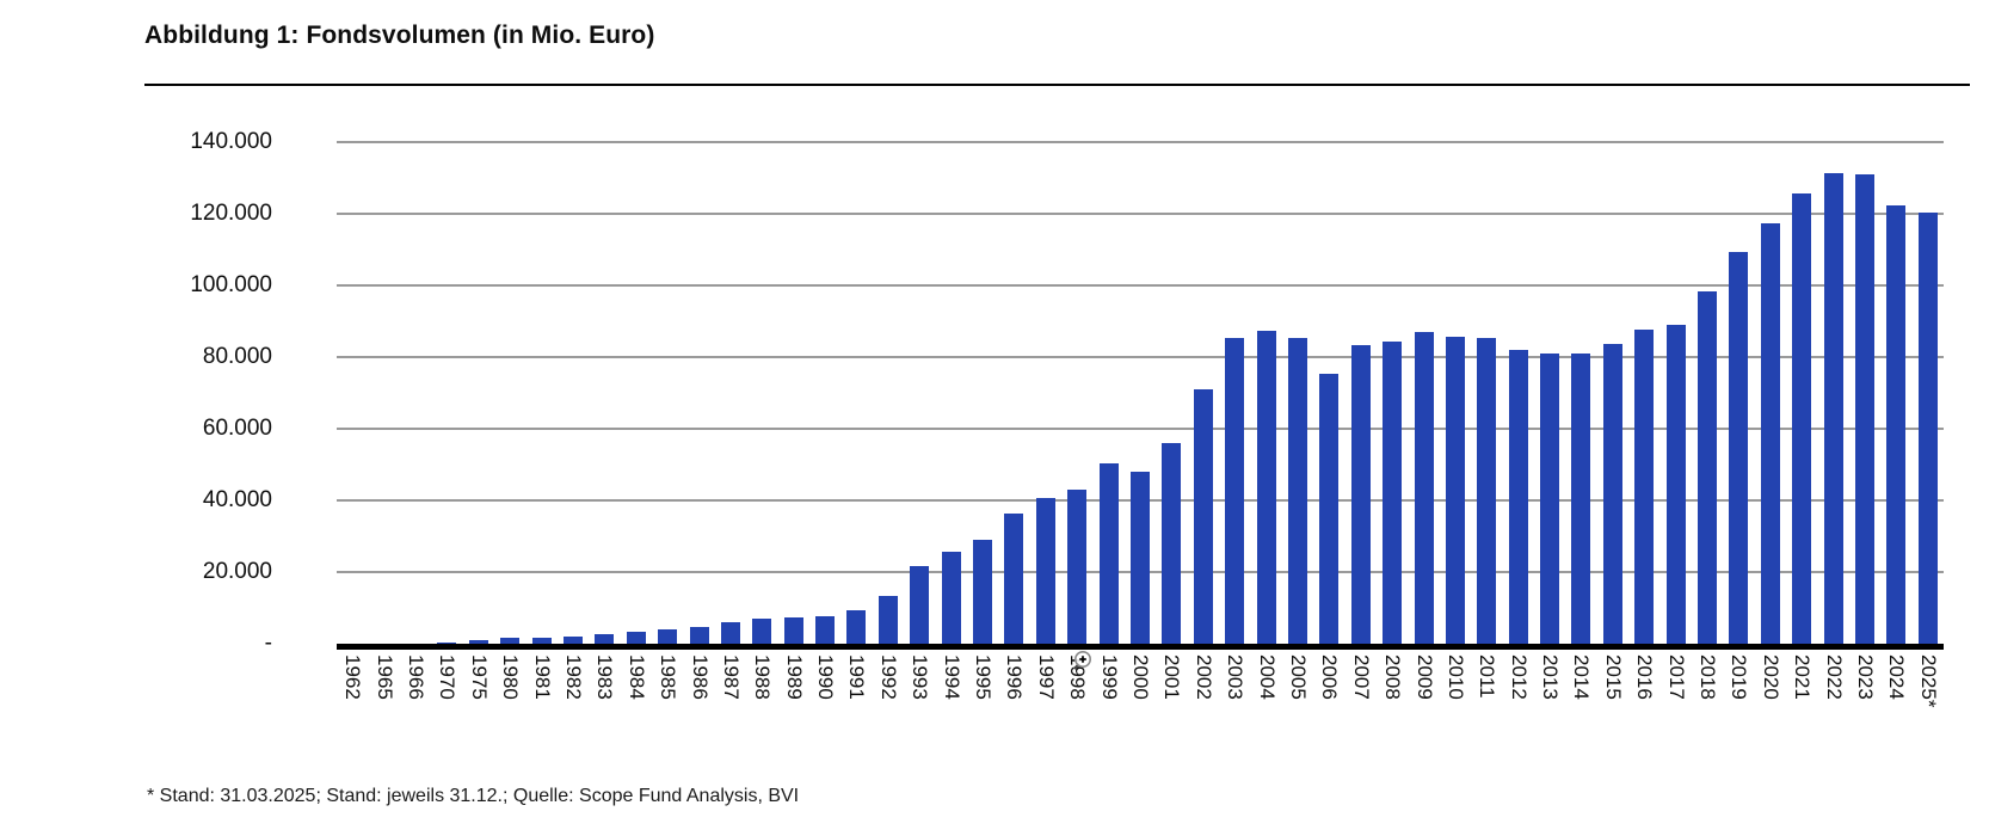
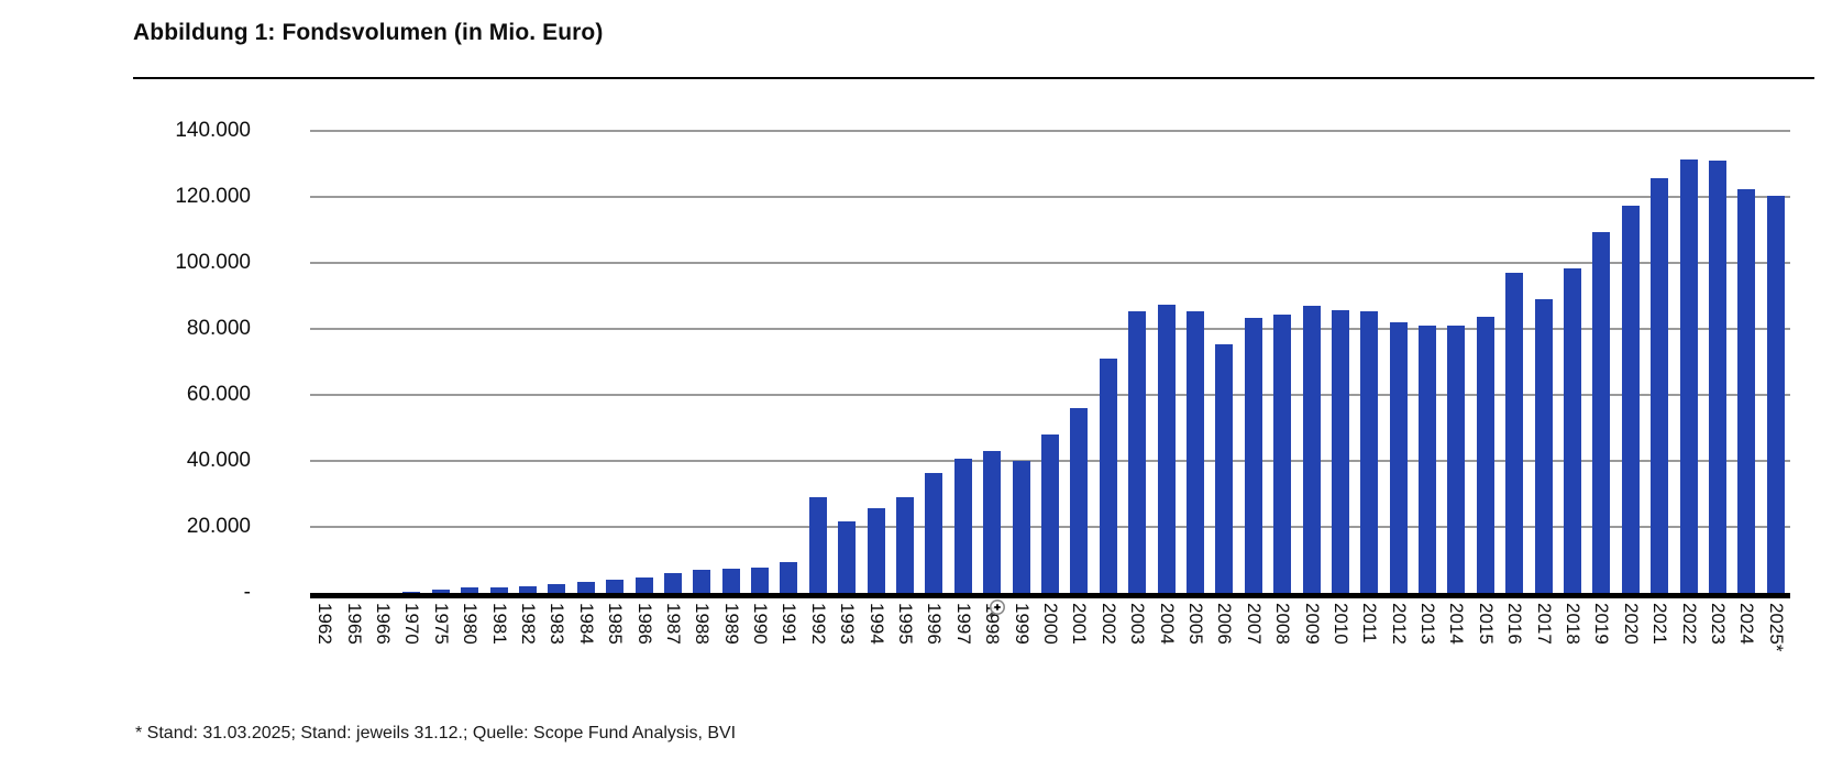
1992: 13000 -> 29000
1999: 50000 -> 40000
2016: 88000 -> 97000
